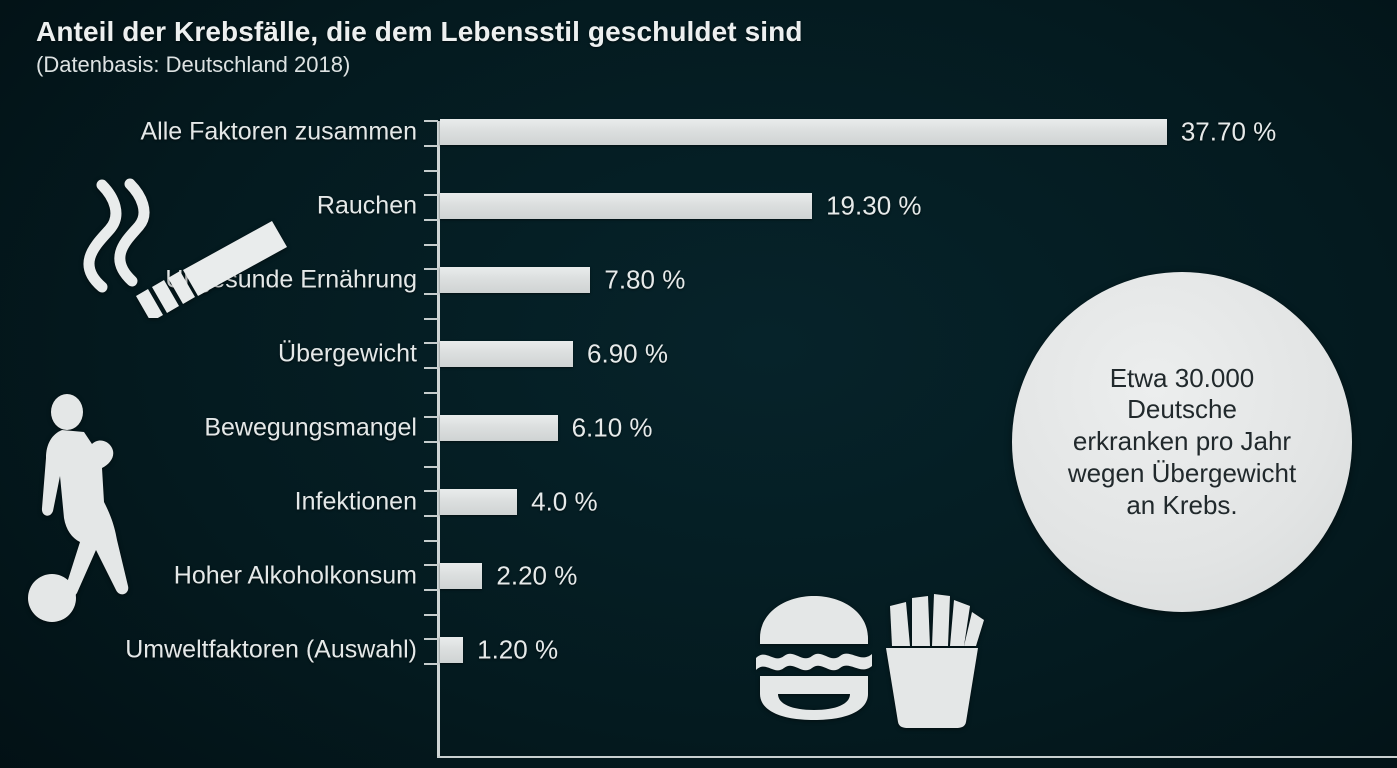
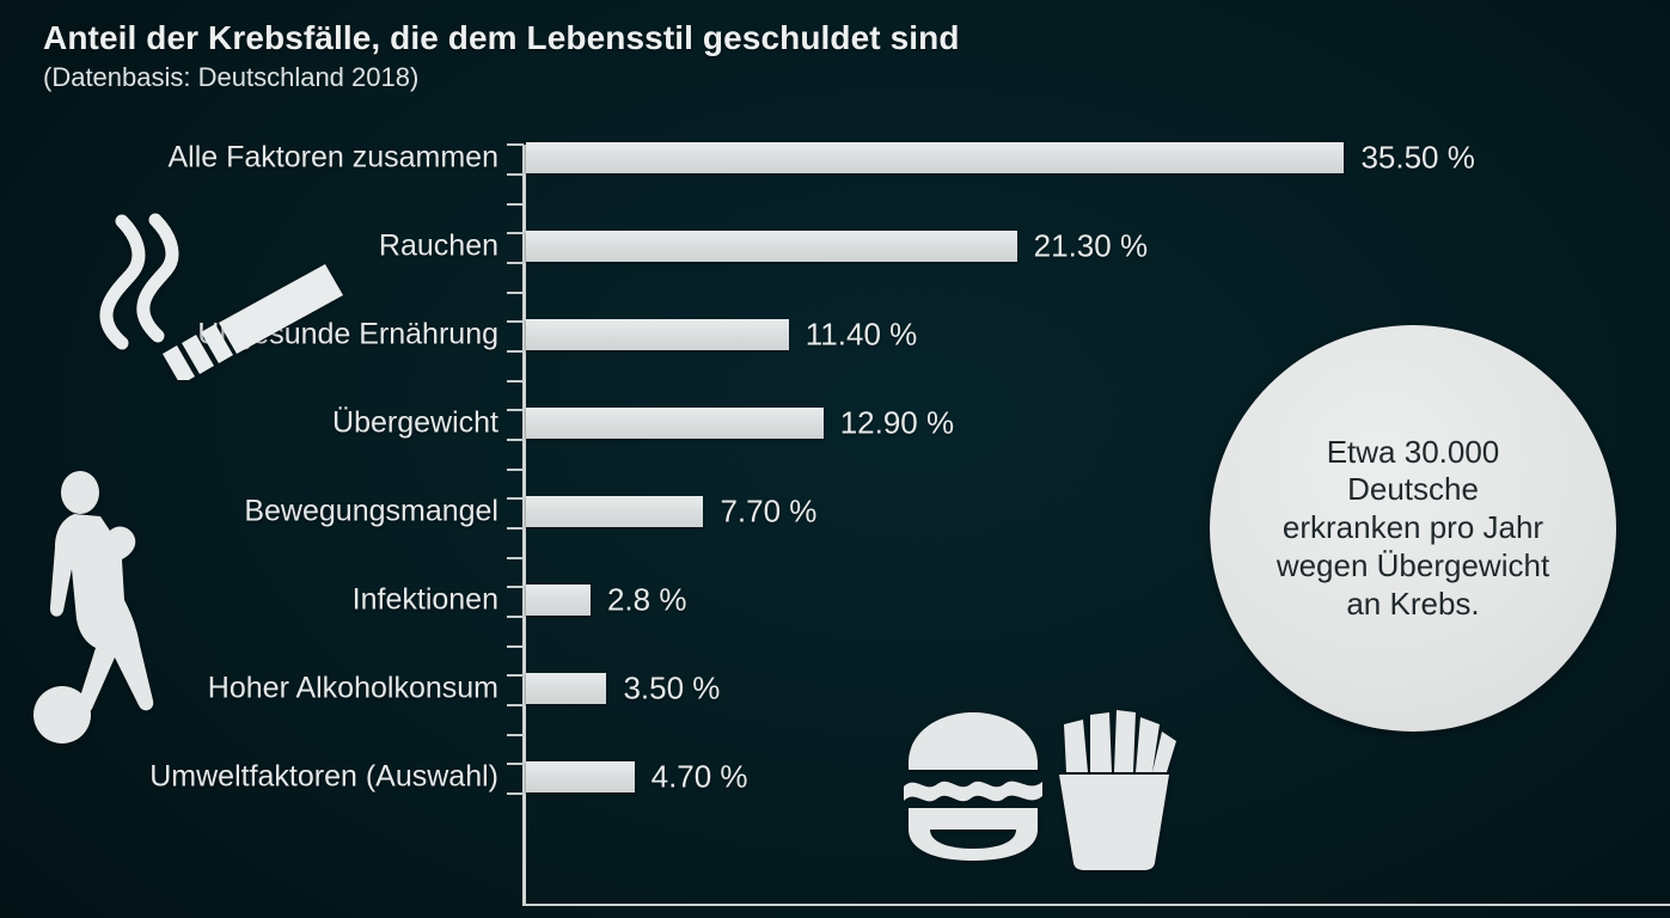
Alle Faktoren zusammen: 37.70 -> 35.50
Rauchen: 19.30 -> 21.30
Ungesunde Ernährung: 7.80 -> 11.40
Übergewicht: 6.90 -> 12.90
Bewegungsmangel: 6.10 -> 7.70
Infektionen: 4.0 -> 2.8
Hoher Alkoholkonsum: 2.20 -> 3.50
Umweltfaktoren (Auswahl): 1.20 -> 4.70
